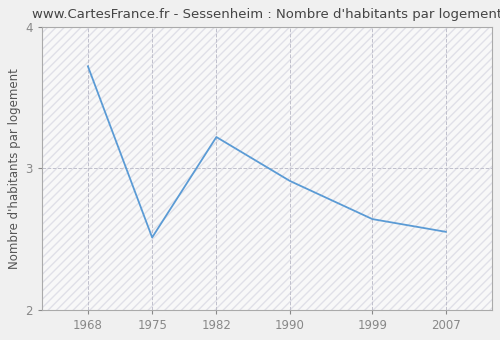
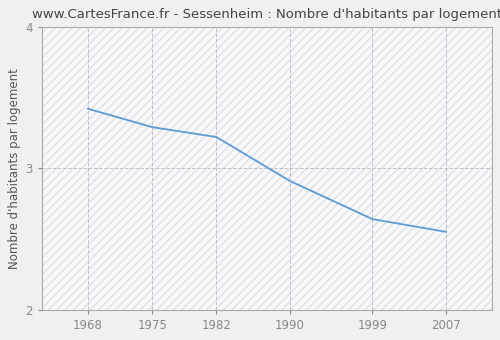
1968: 3.72 -> 3.42
1975: 2.51 -> 3.29
